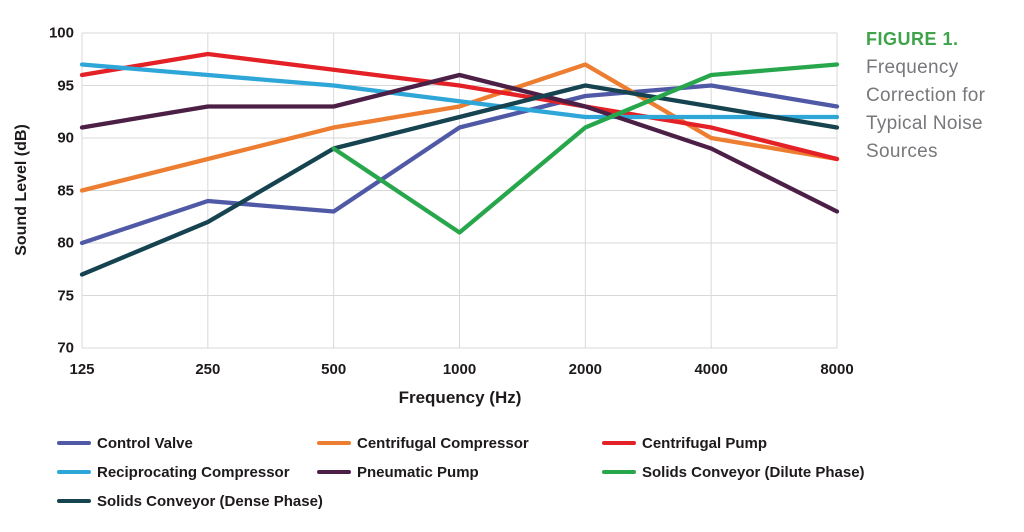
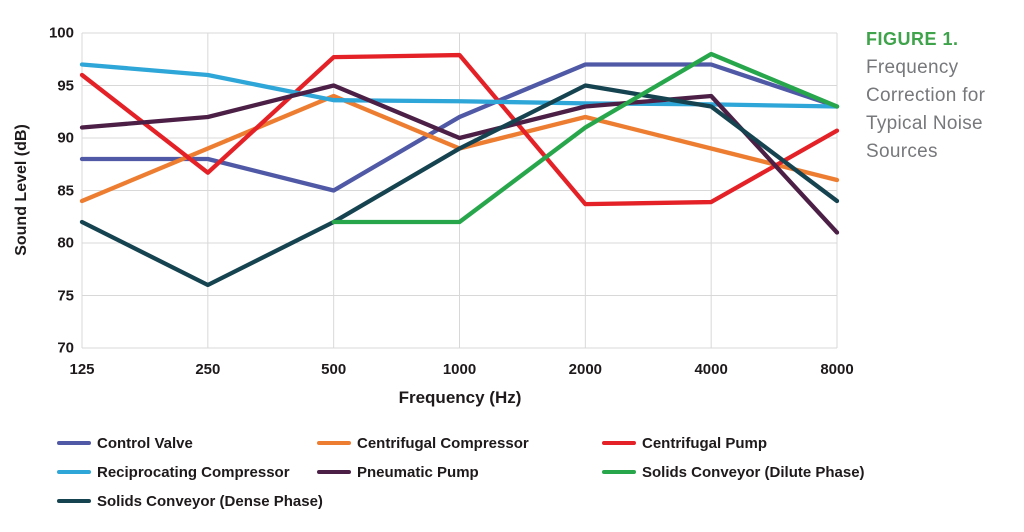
Control Valve/125: 80 -> 88
Centrifugal Compressor/125: 85 -> 84
Solids Conveyor (Dense Phase)/125: 77 -> 82
Control Valve/250: 84 -> 88
Centrifugal Compressor/250: 88 -> 89
Centrifugal Pump/250: 98.0 -> 86.7
Pneumatic Pump/250: 93 -> 92
Solids Conveyor (Dense Phase)/250: 82 -> 76
Control Valve/500: 83 -> 85
Centrifugal Compressor/500: 91 -> 94
Centrifugal Pump/500: 96.5 -> 97.7
Reciprocating Compressor/500: 95.0 -> 93.6
Pneumatic Pump/500: 93 -> 95
Solids Conveyor (Dilute Phase)/500: 89 -> 82
Solids Conveyor (Dense Phase)/500: 89 -> 82
Control Valve/1000: 91 -> 92
Centrifugal Compressor/1000: 93 -> 89
Centrifugal Pump/1000: 95.0 -> 97.9
Pneumatic Pump/1000: 96 -> 90
Solids Conveyor (Dilute Phase)/1000: 81 -> 82
Solids Conveyor (Dense Phase)/1000: 92 -> 89
Control Valve/2000: 94 -> 97
Centrifugal Compressor/2000: 97 -> 92
Centrifugal Pump/2000: 93.0 -> 83.7
Reciprocating Compressor/2000: 92.0 -> 93.3
Control Valve/4000: 95 -> 97
Centrifugal Compressor/4000: 90 -> 89
Centrifugal Pump/4000: 91.0 -> 83.9
Reciprocating Compressor/4000: 92.0 -> 93.2
Pneumatic Pump/4000: 89 -> 94
Solids Conveyor (Dilute Phase)/4000: 96 -> 98
Centrifugal Compressor/8000: 88 -> 86
Centrifugal Pump/8000: 88.0 -> 90.7
Reciprocating Compressor/8000: 92.0 -> 93.0
Pneumatic Pump/8000: 83 -> 81
Solids Conveyor (Dilute Phase)/8000: 97 -> 93
Solids Conveyor (Dense Phase)/8000: 91 -> 84
